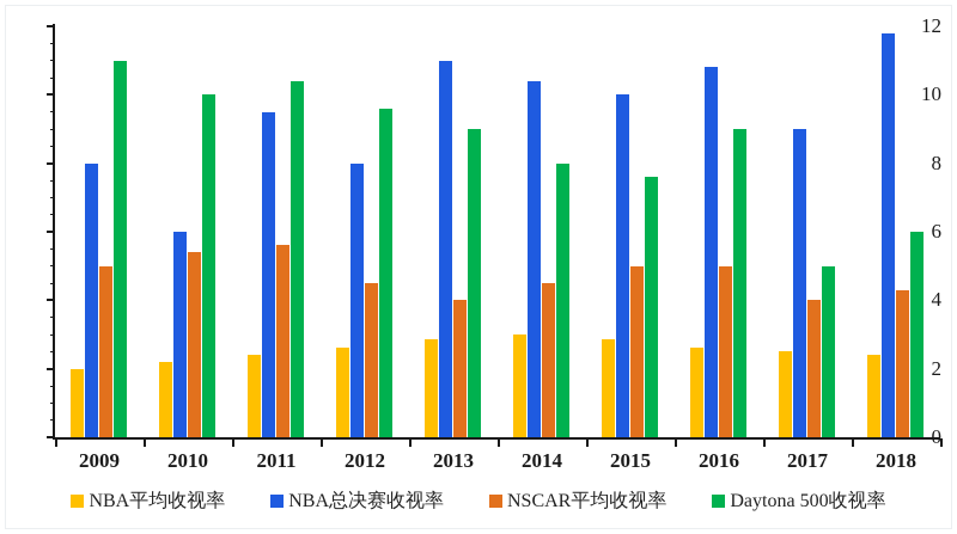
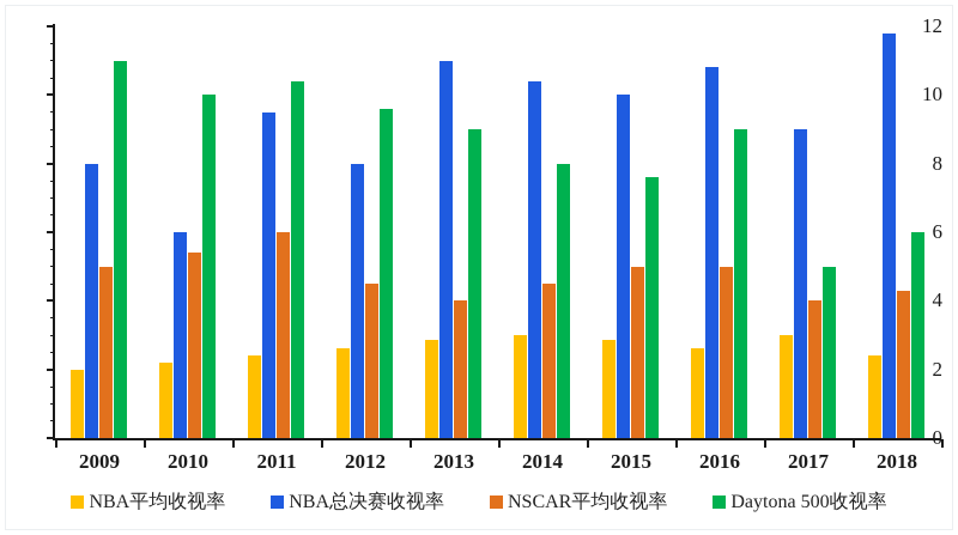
NSCAR平均收视率/2011: 5.6 -> 6.0
NBA平均收视率/2017: 2.5 -> 3.0
